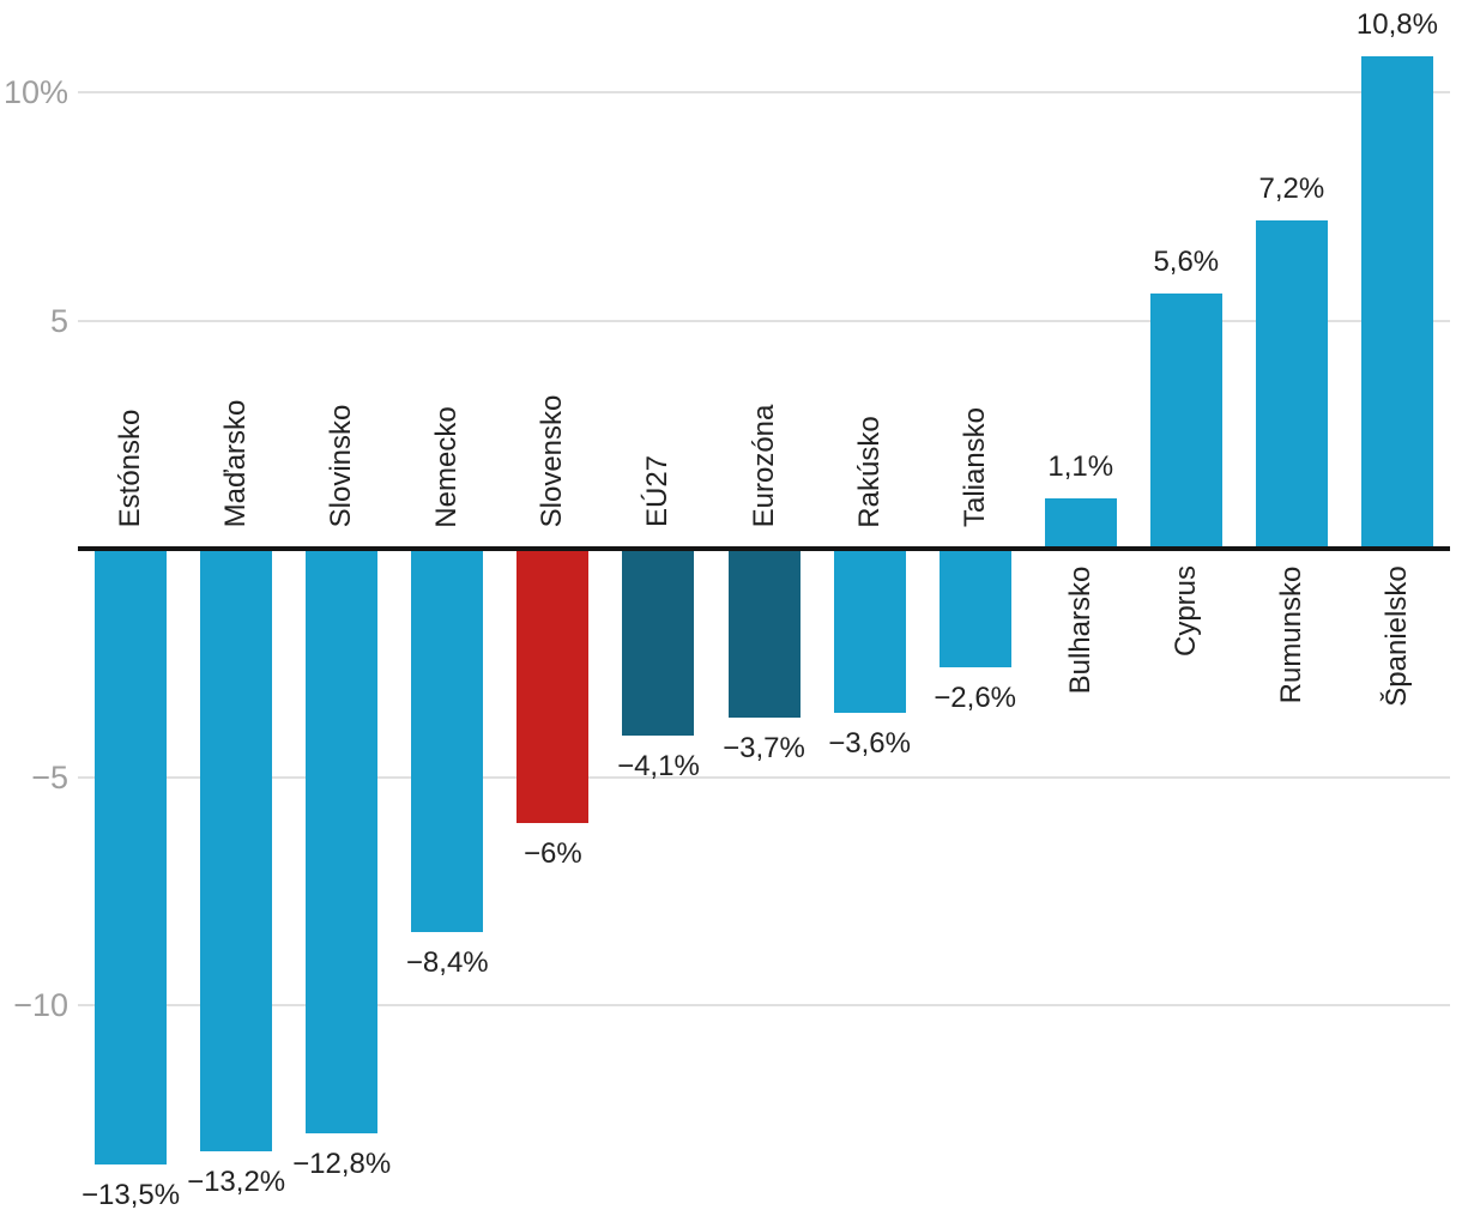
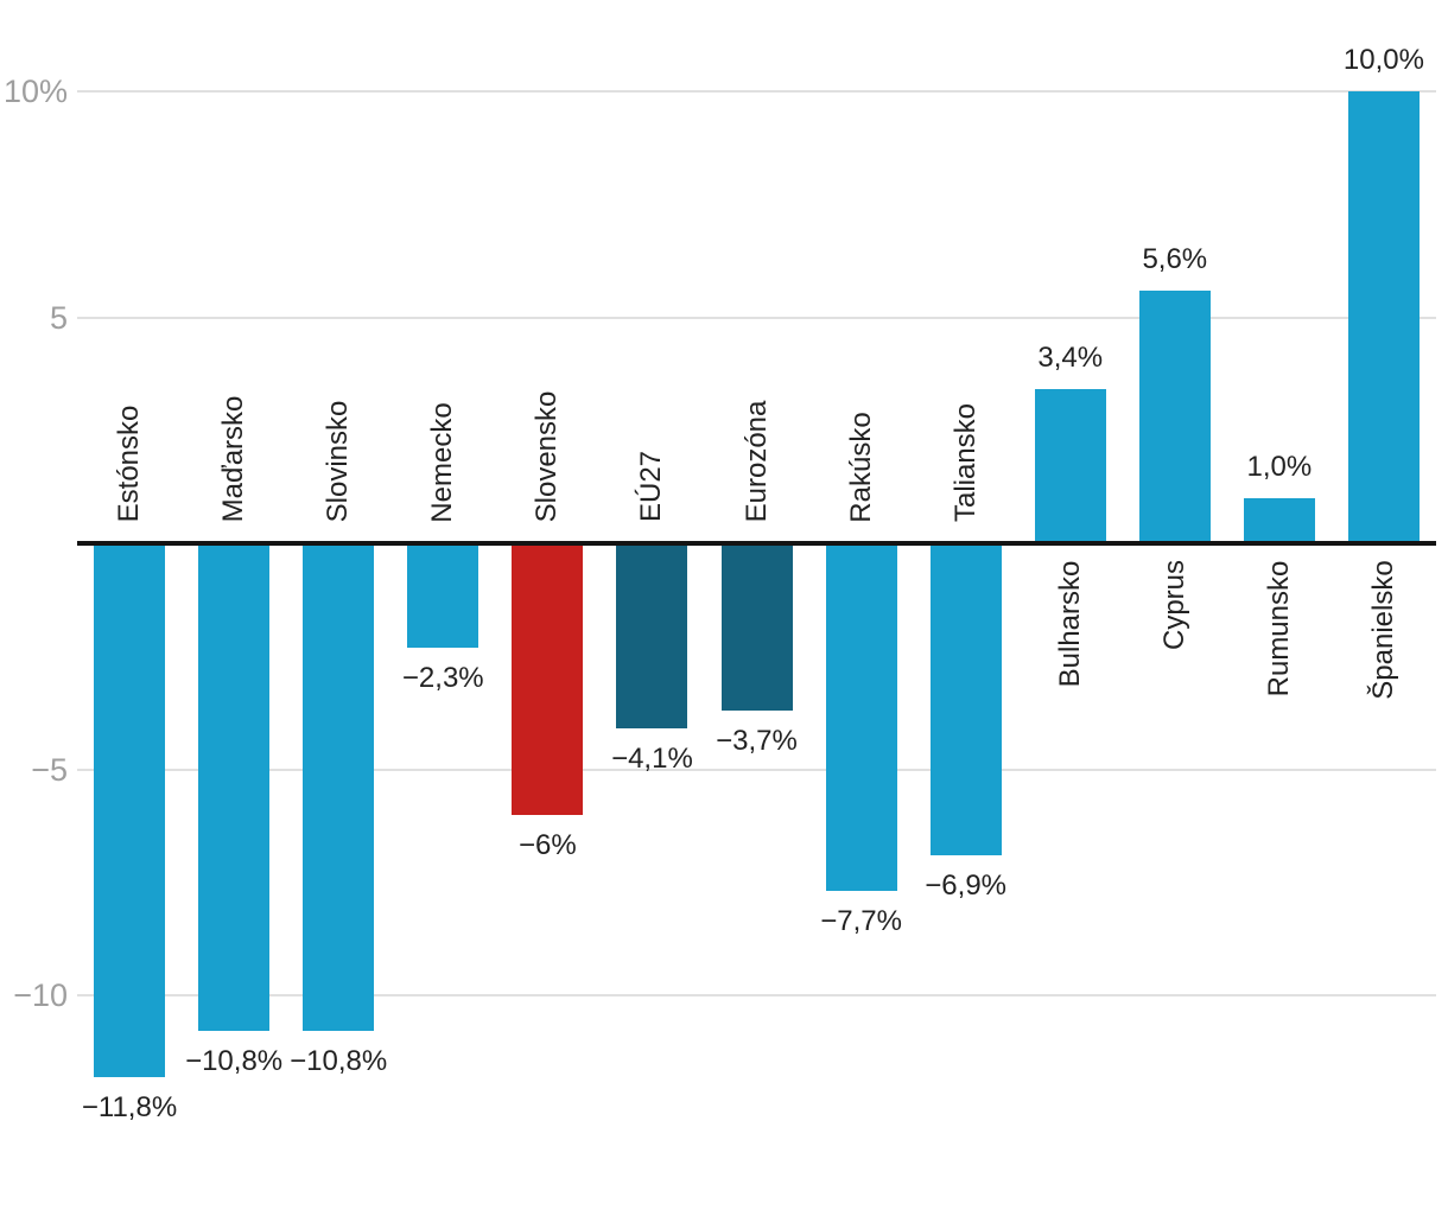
Estónsko: −13,5% -> −11,8%
Maďarsko: −13,2% -> −10,8%
Slovinsko: −12,8% -> −10,8%
Nemecko: −8,4% -> −2,3%
Rakúsko: −3,6% -> −7,7%
Taliansko: −2,6% -> −6,9%
Bulharsko: 1,1% -> 3,4%
Rumunsko: 7,2% -> 1,0%
Španielsko: 10,8% -> 10,0%
